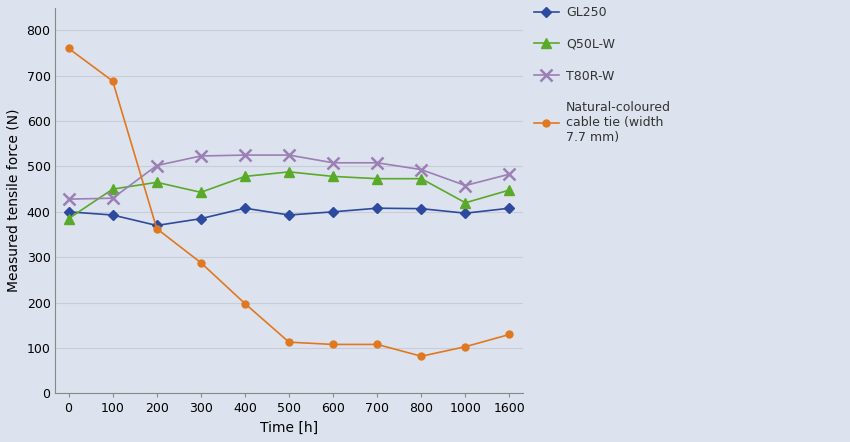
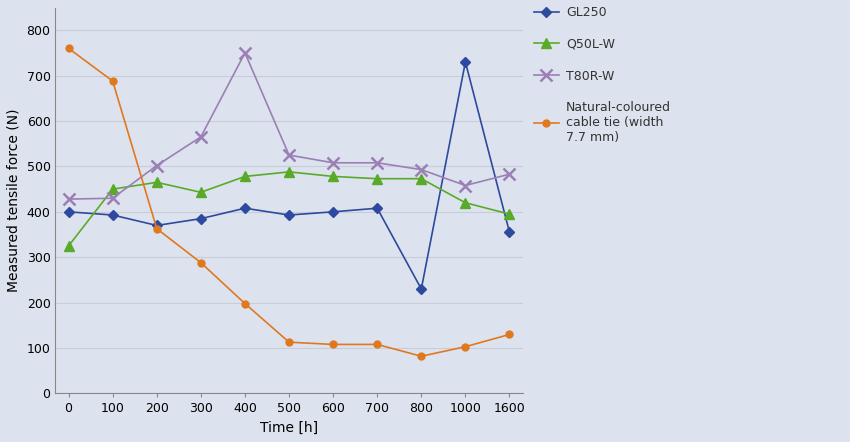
Q50L-W/0: 385 -> 325
T80R-W/300: 523 -> 565
T80R-W/400: 525 -> 750
GL250/800: 407 -> 230
GL250/1000: 397 -> 730
GL250/1600: 408 -> 355
Q50L-W/1600: 448 -> 395
